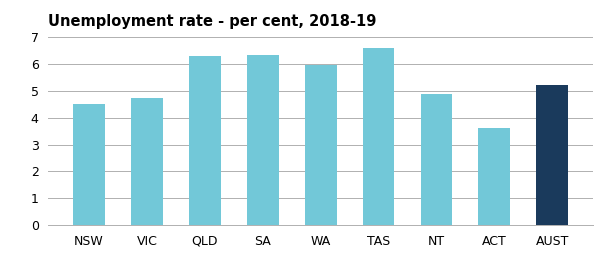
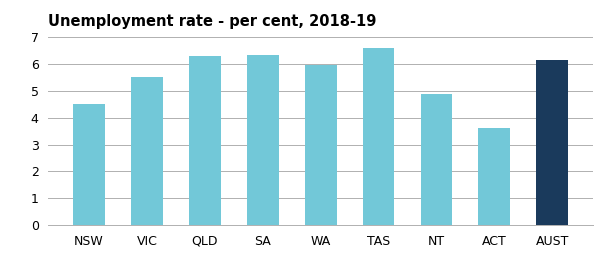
VIC: 4.75 -> 5.50
AUST: 5.20 -> 6.15
